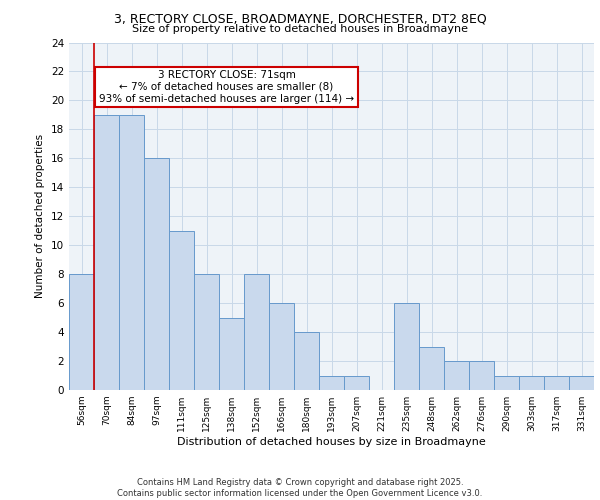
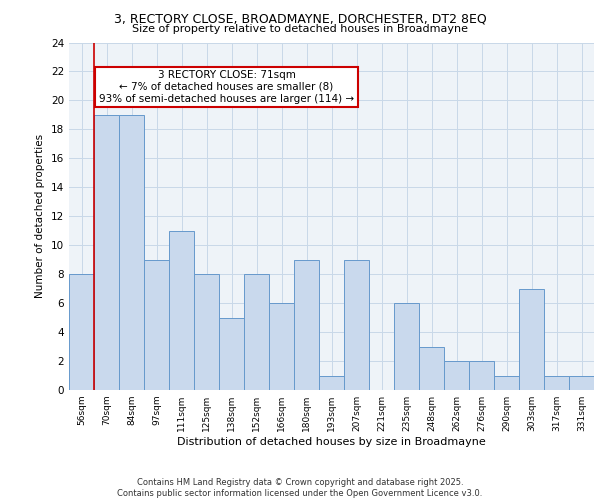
97sqm: 16 -> 9
180sqm: 4 -> 9
207sqm: 1 -> 9
303sqm: 1 -> 7
